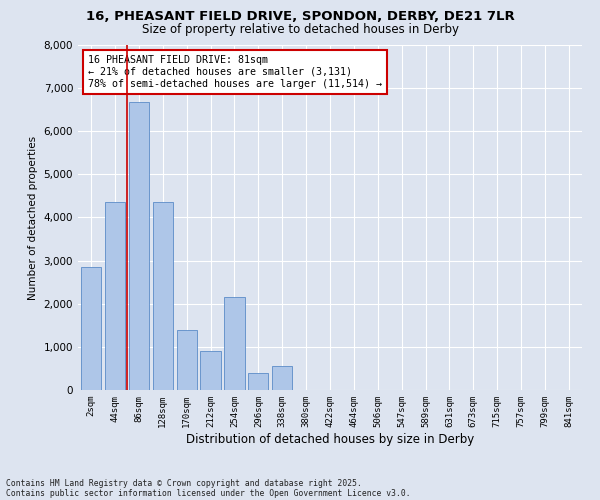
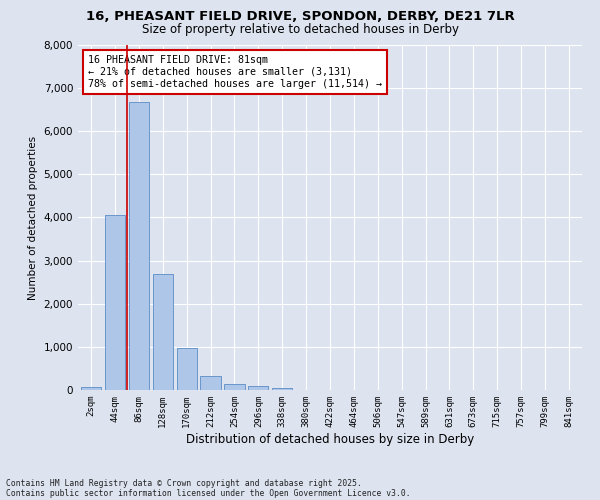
2sqm: 2,850 -> 70
44sqm: 4,350 -> 4,050
128sqm: 4,350 -> 2,700
170sqm: 1,400 -> 980
212sqm: 900 -> 320
254sqm: 2,150 -> 130
296sqm: 400 -> 100
338sqm: 550 -> 50
